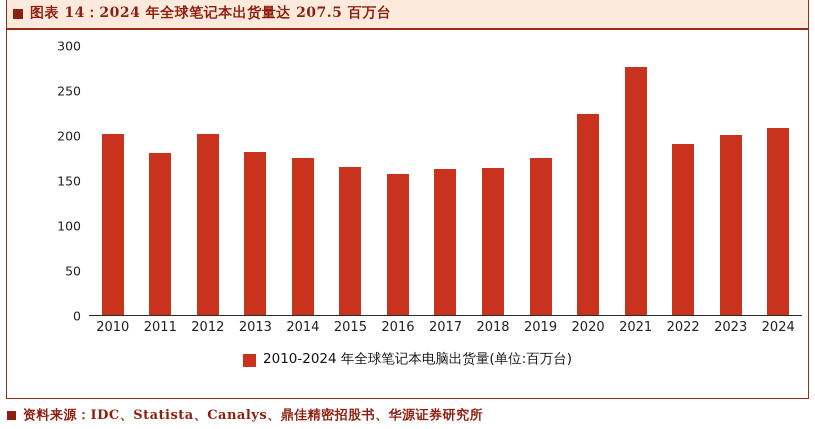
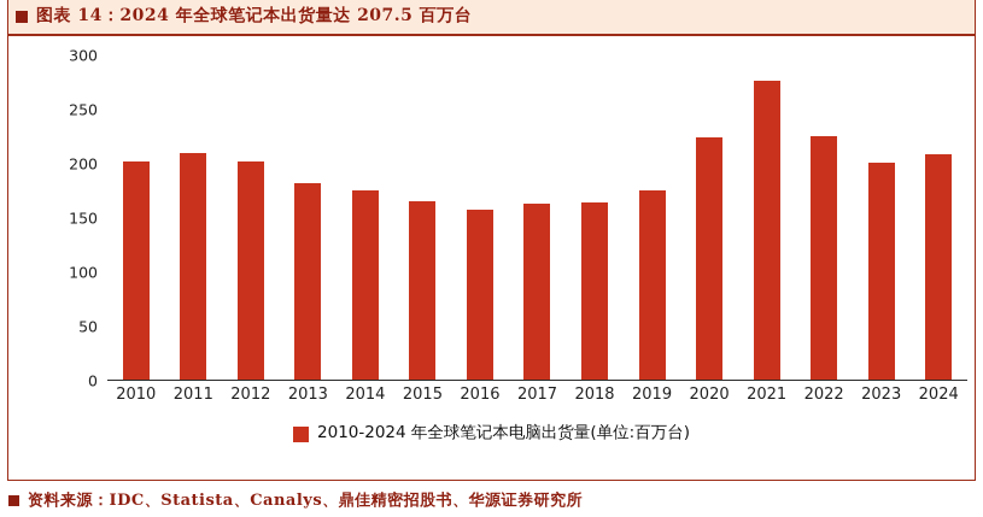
2011: 180 -> 210
2022: 190 -> 220
